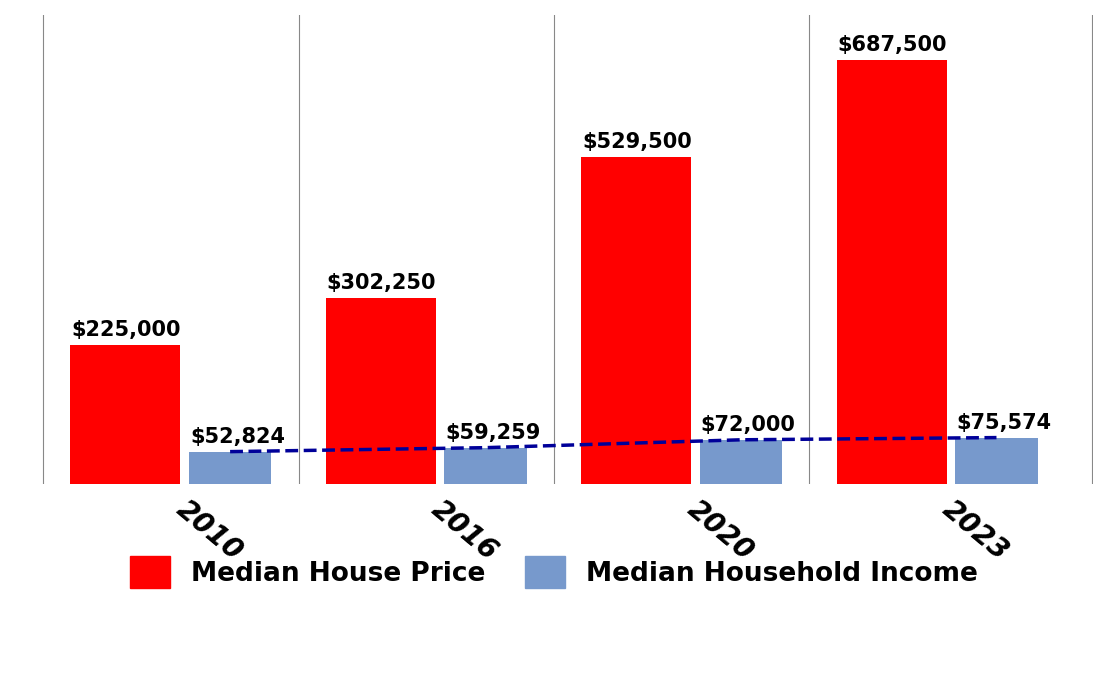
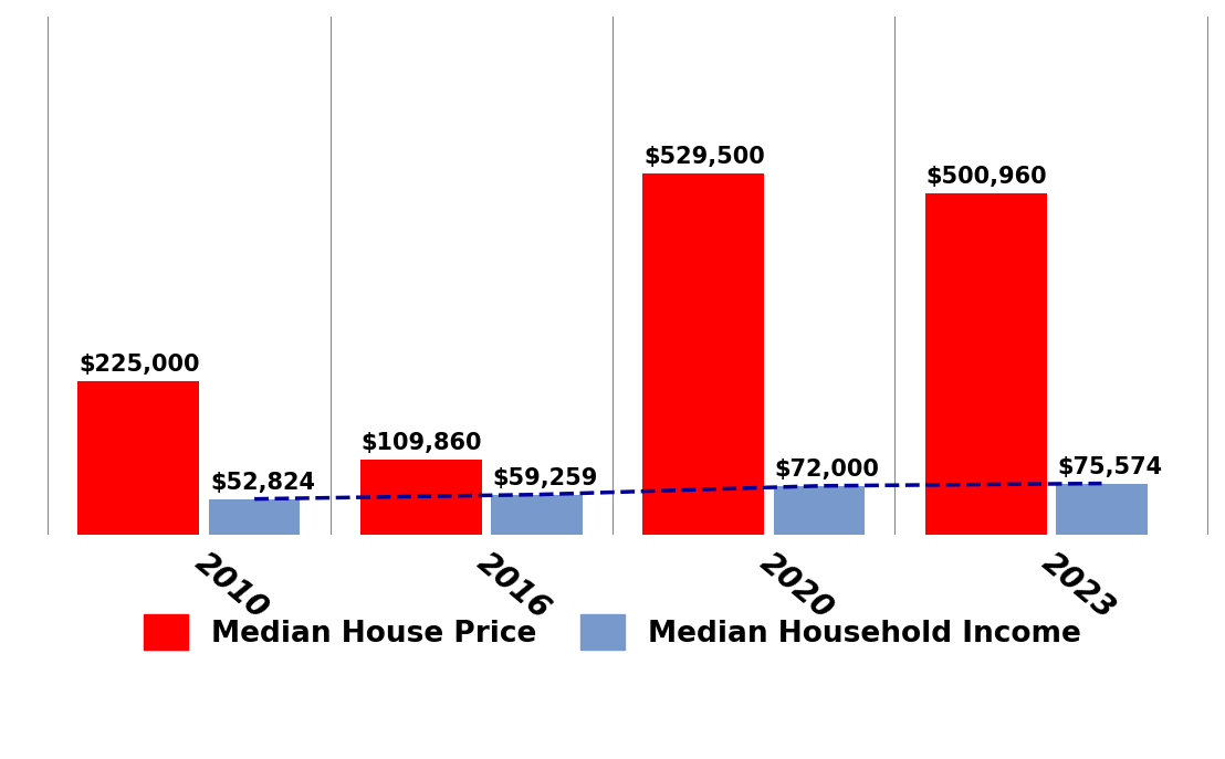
Median House Price/2016: $302,250 -> $109,860
Median House Price/2023: $687,500 -> $500,960
